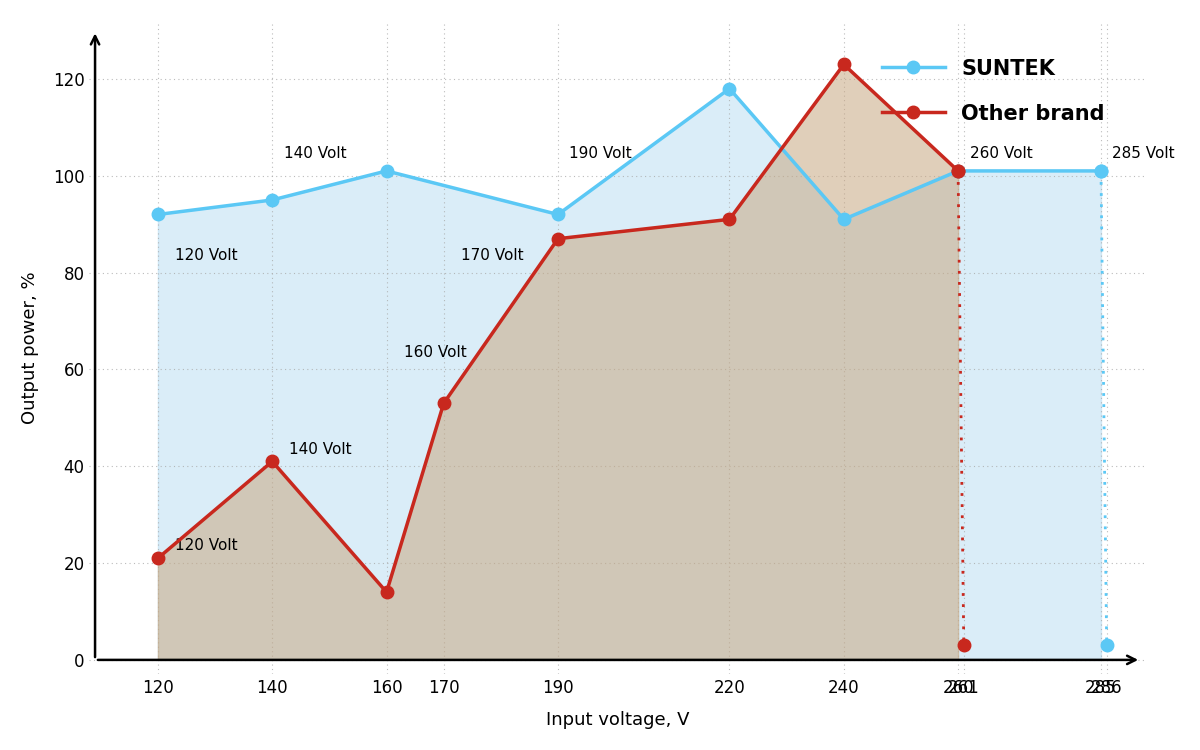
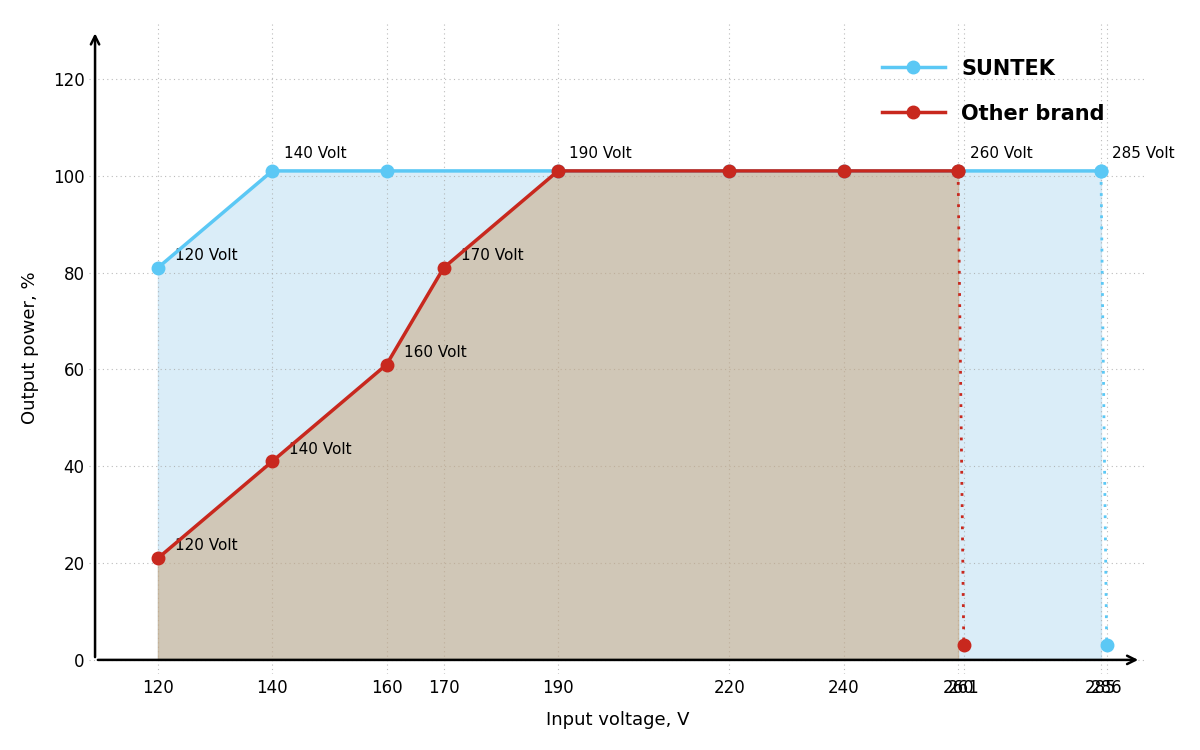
SUNTEK/120: 92 -> 81
SUNTEK/140: 95 -> 101
Other brand/160: 14 -> 61
Other brand/170: 53 -> 81
SUNTEK/190: 92 -> 101
Other brand/190: 87 -> 101
SUNTEK/220: 118 -> 101
Other brand/220: 91 -> 101
SUNTEK/240: 91 -> 101
Other brand/240: 123 -> 101
